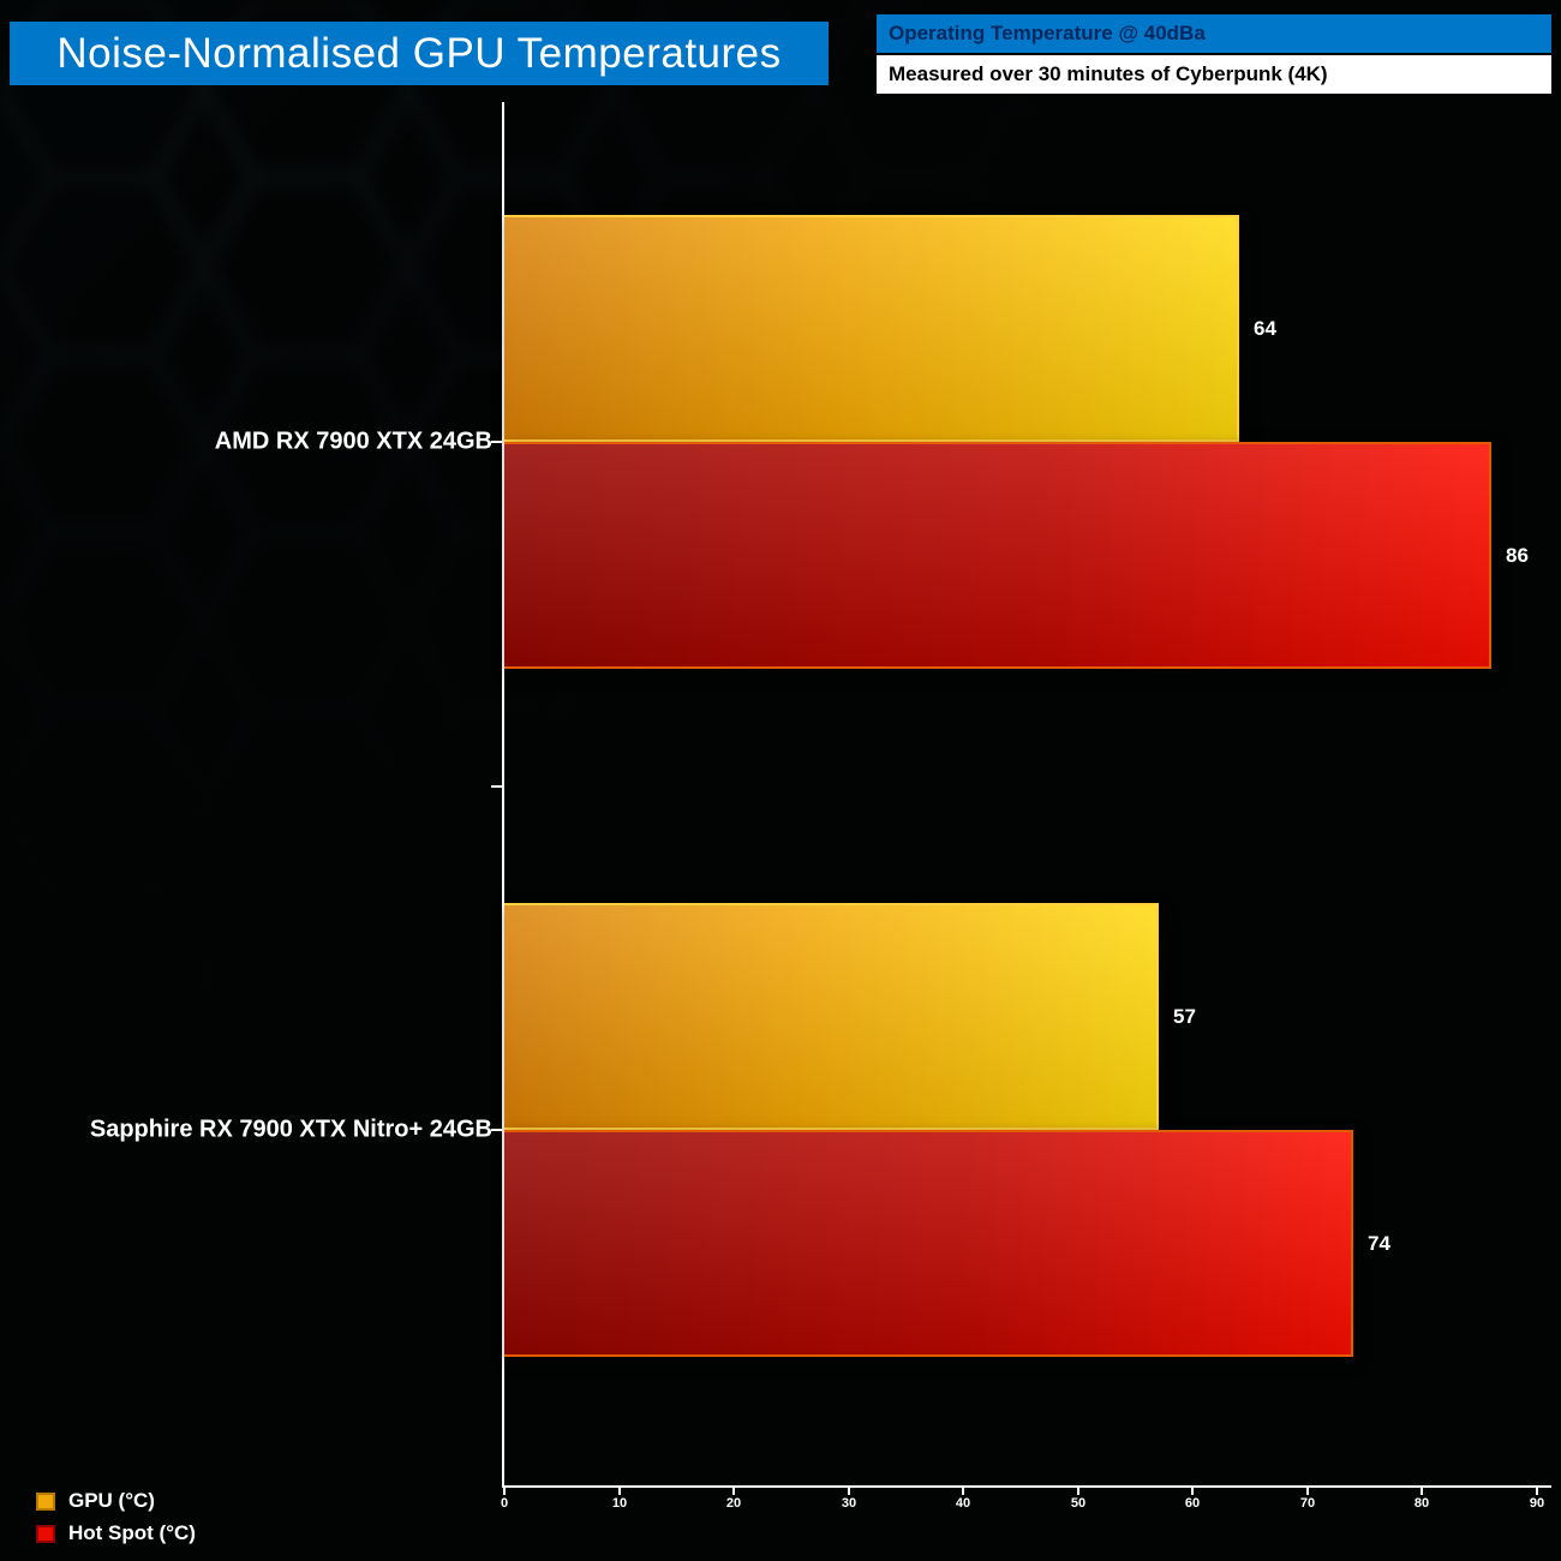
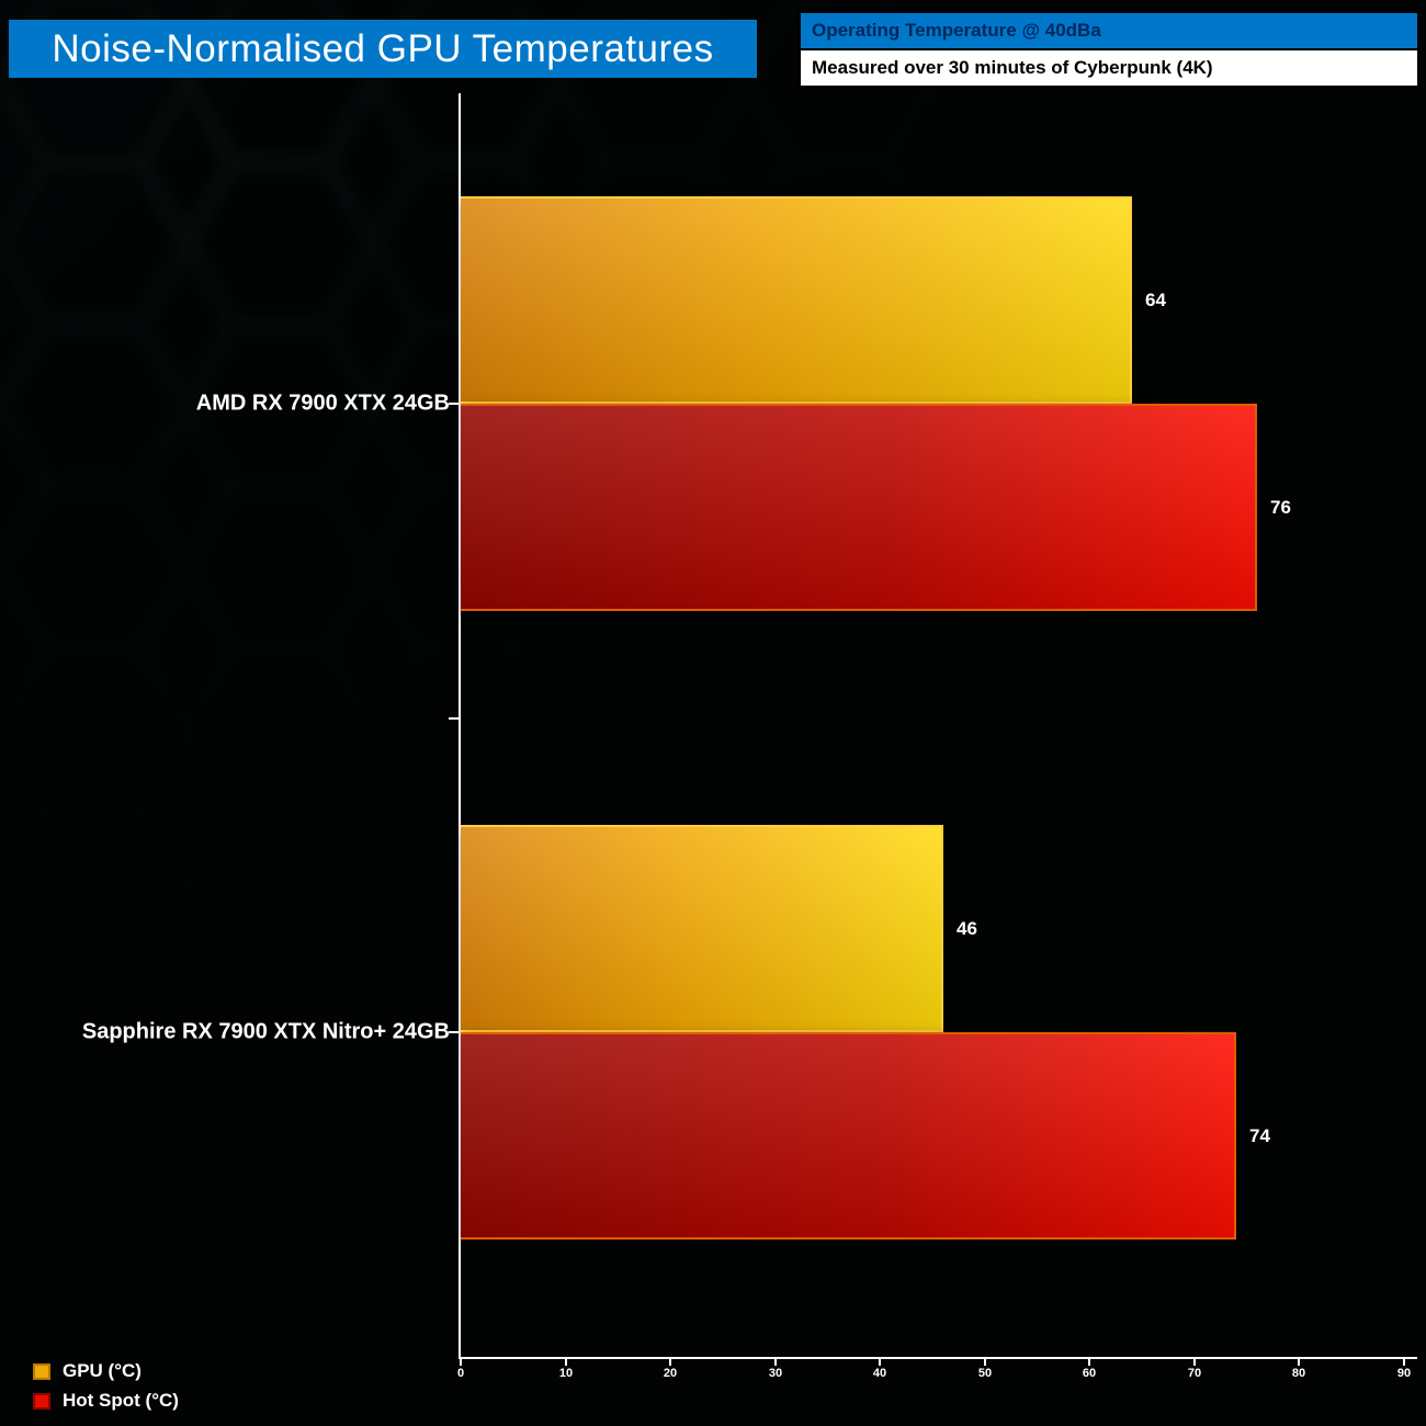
Hot Spot (°C)/AMD RX 7900 XTX 24GB: 86 -> 76
GPU (°C)/Sapphire RX 7900 XTX Nitro+ 24GB: 57 -> 46
